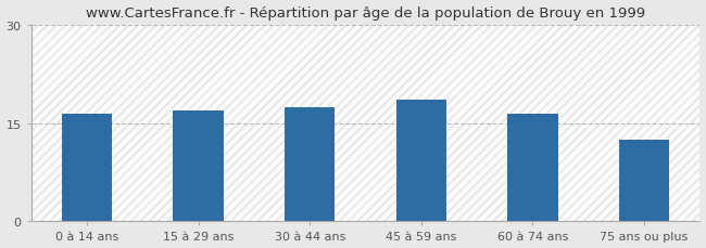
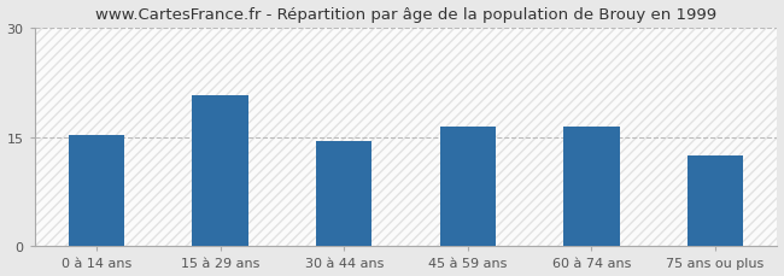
0 à 14 ans: 16.5 -> 15.2
15 à 29 ans: 17.0 -> 20.8
30 à 44 ans: 17.5 -> 14.4
45 à 59 ans: 18.5 -> 16.4
